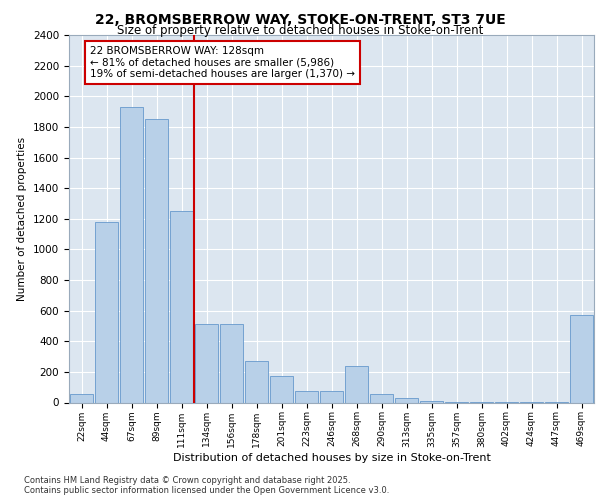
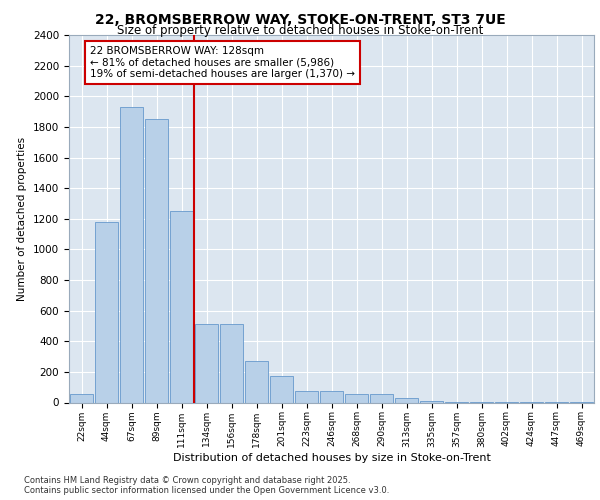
268sqm: 240 -> 60
469sqm: 570 -> 0
